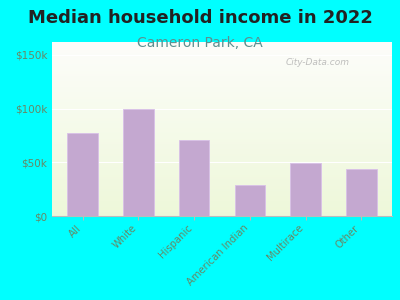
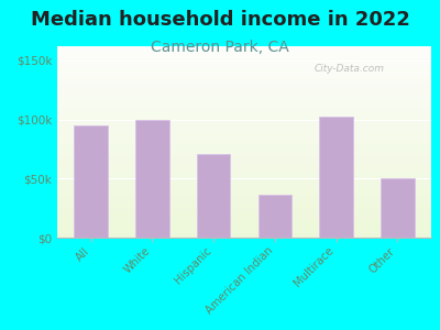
All: $77k -> $95k
American Indian: $29k -> $36k
Multirace: $49k -> $102k
Other: $44k -> $50k
